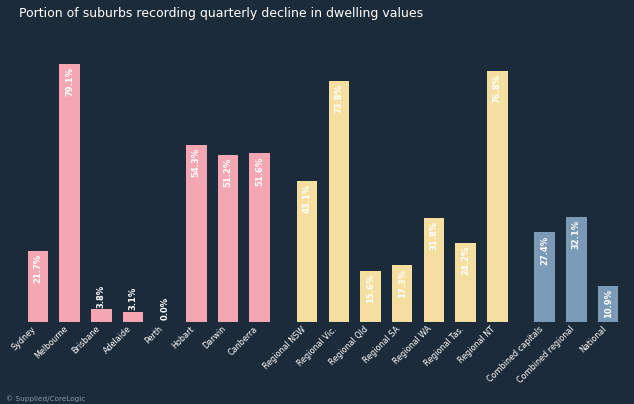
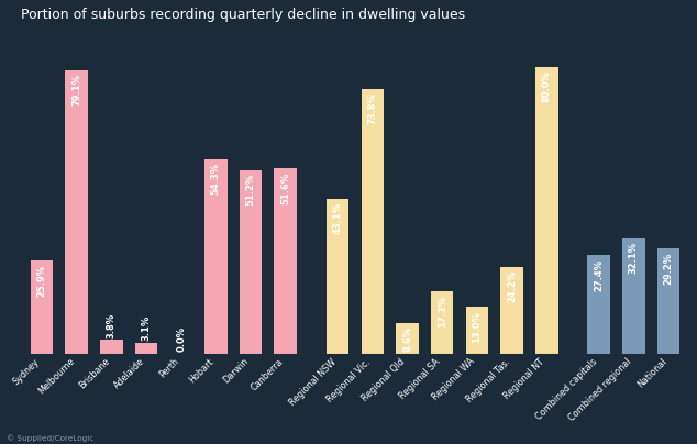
Sydney: 21.7% -> 25.9%
Regional Qld: 15.6% -> 8.6%
Regional WA: 31.8% -> 13.0%
Regional NT: 76.8% -> 80.0%
National: 10.9% -> 29.2%
